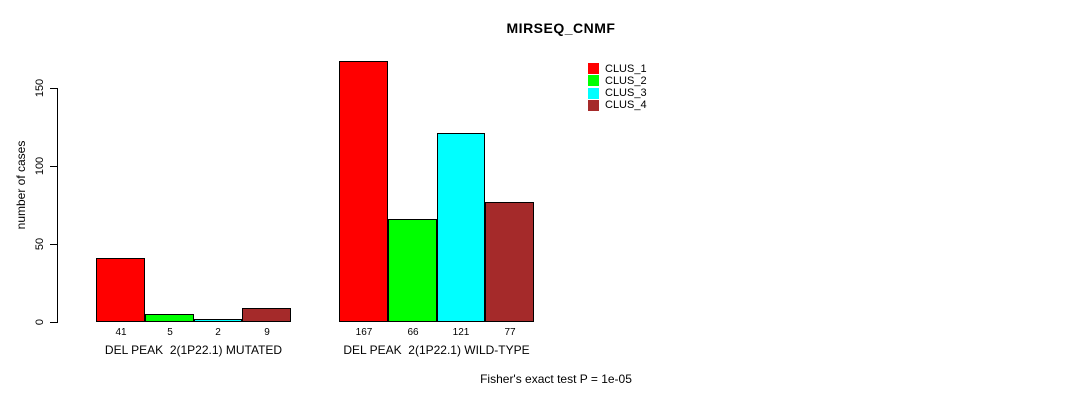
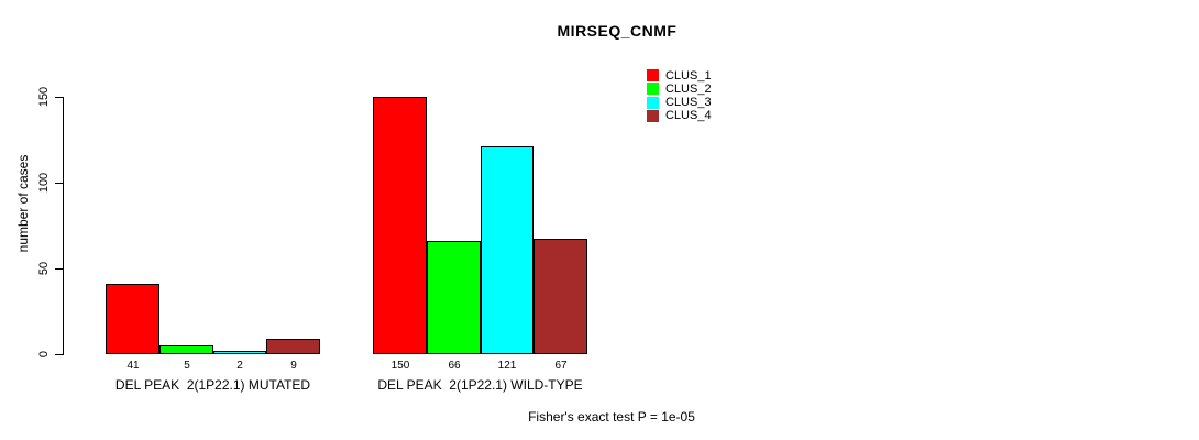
CLUS_1/DEL PEAK 2(1P22.1) WILD-TYPE: 167 -> 150
CLUS_4/DEL PEAK 2(1P22.1) WILD-TYPE: 77 -> 67
